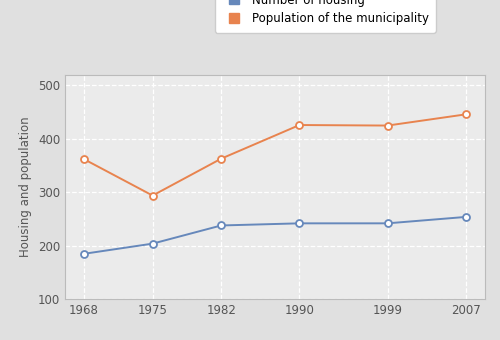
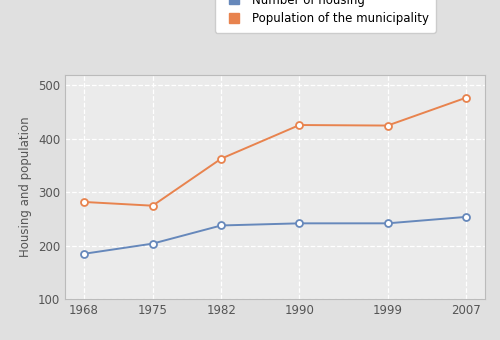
Population of the municipality/1968: 362 -> 282
Population of the municipality/1975: 294 -> 275
Population of the municipality/2007: 446 -> 477
